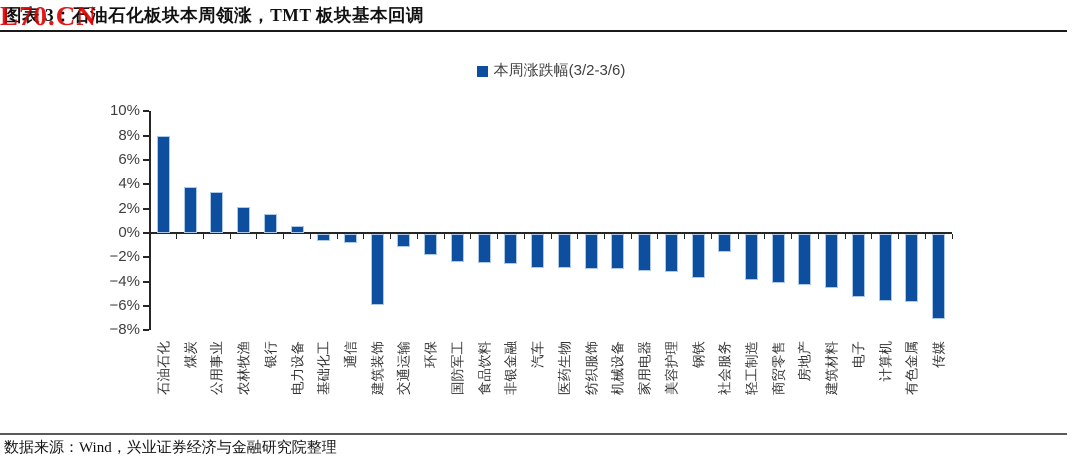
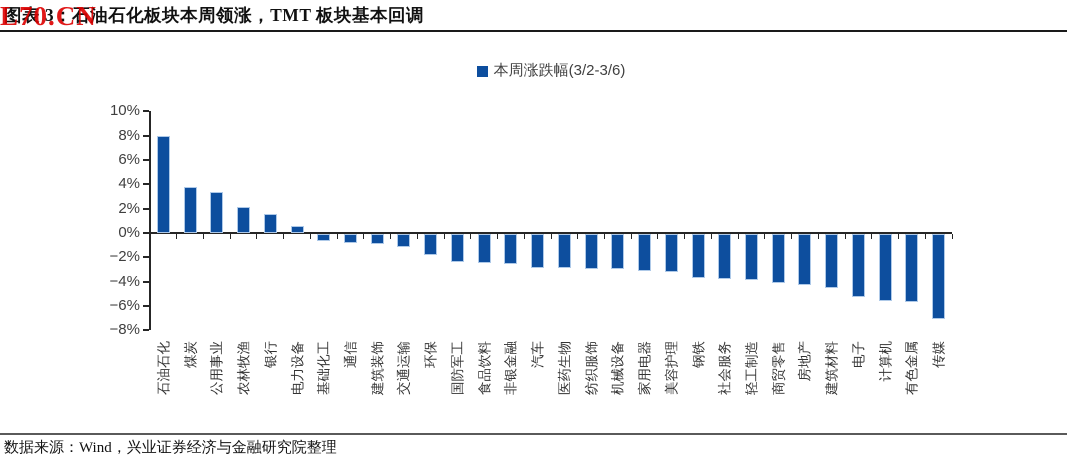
建筑装饰: -5.8% -> -0.8%
社会服务: -1.5% -> -3.7%
